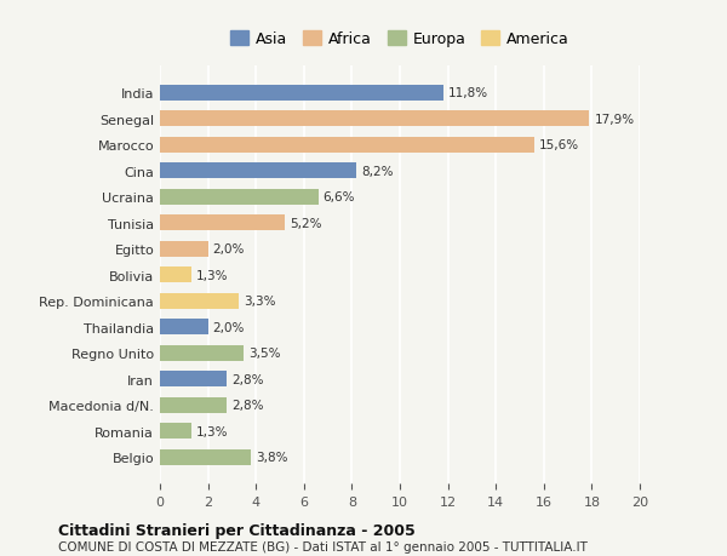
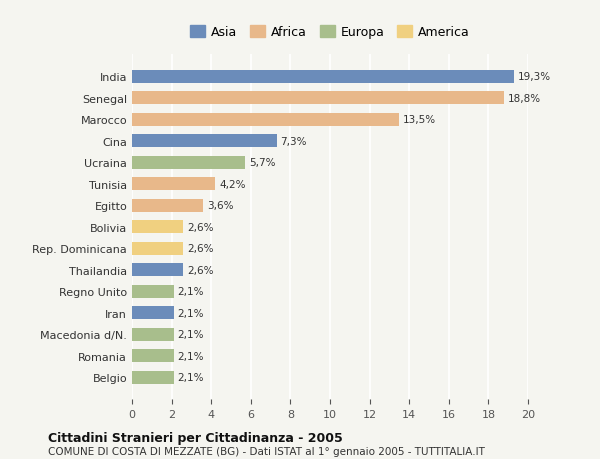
India: 11,8% -> 19,3%
Senegal: 17,9% -> 18,8%
Marocco: 15,6% -> 13,5%
Cina: 8,2% -> 7,3%
Ucraina: 6,6% -> 5,7%
Tunisia: 5,2% -> 4,2%
Egitto: 2,0% -> 3,6%
Bolivia: 1,3% -> 2,6%
Rep. Dominicana: 3,3% -> 2,6%
Thailandia: 2,0% -> 2,6%
Regno Unito: 3,5% -> 2,1%
Iran: 2,8% -> 2,1%
Macedonia d/N.: 2,8% -> 2,1%
Romania: 1,3% -> 2,1%
Belgio: 3,8% -> 2,1%
